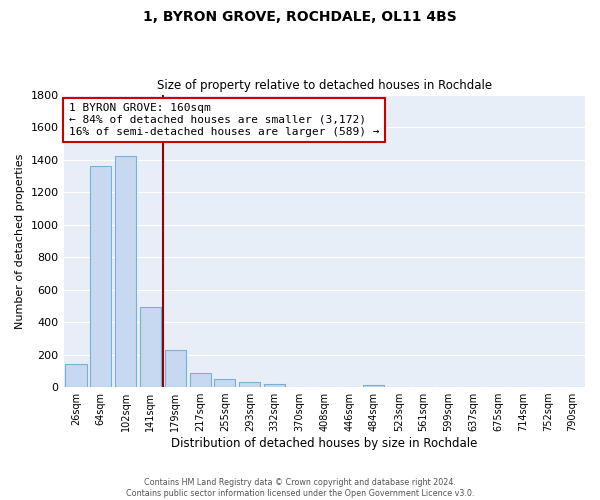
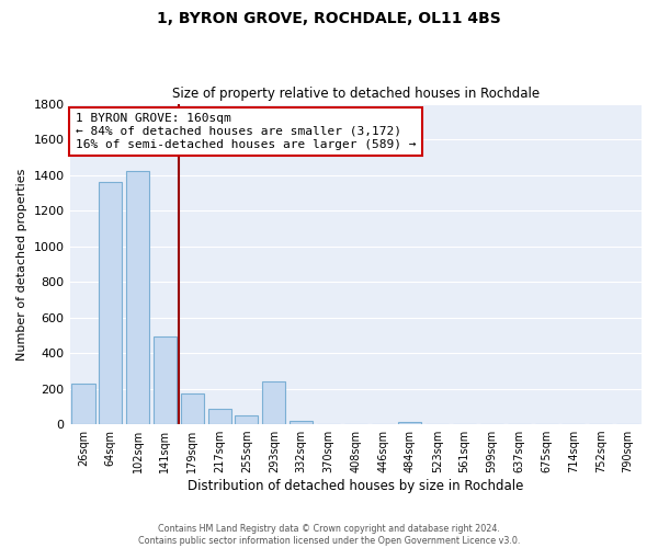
26sqm: 140 -> 230
179sqm: 230 -> 170
293sqm: 30 -> 240
